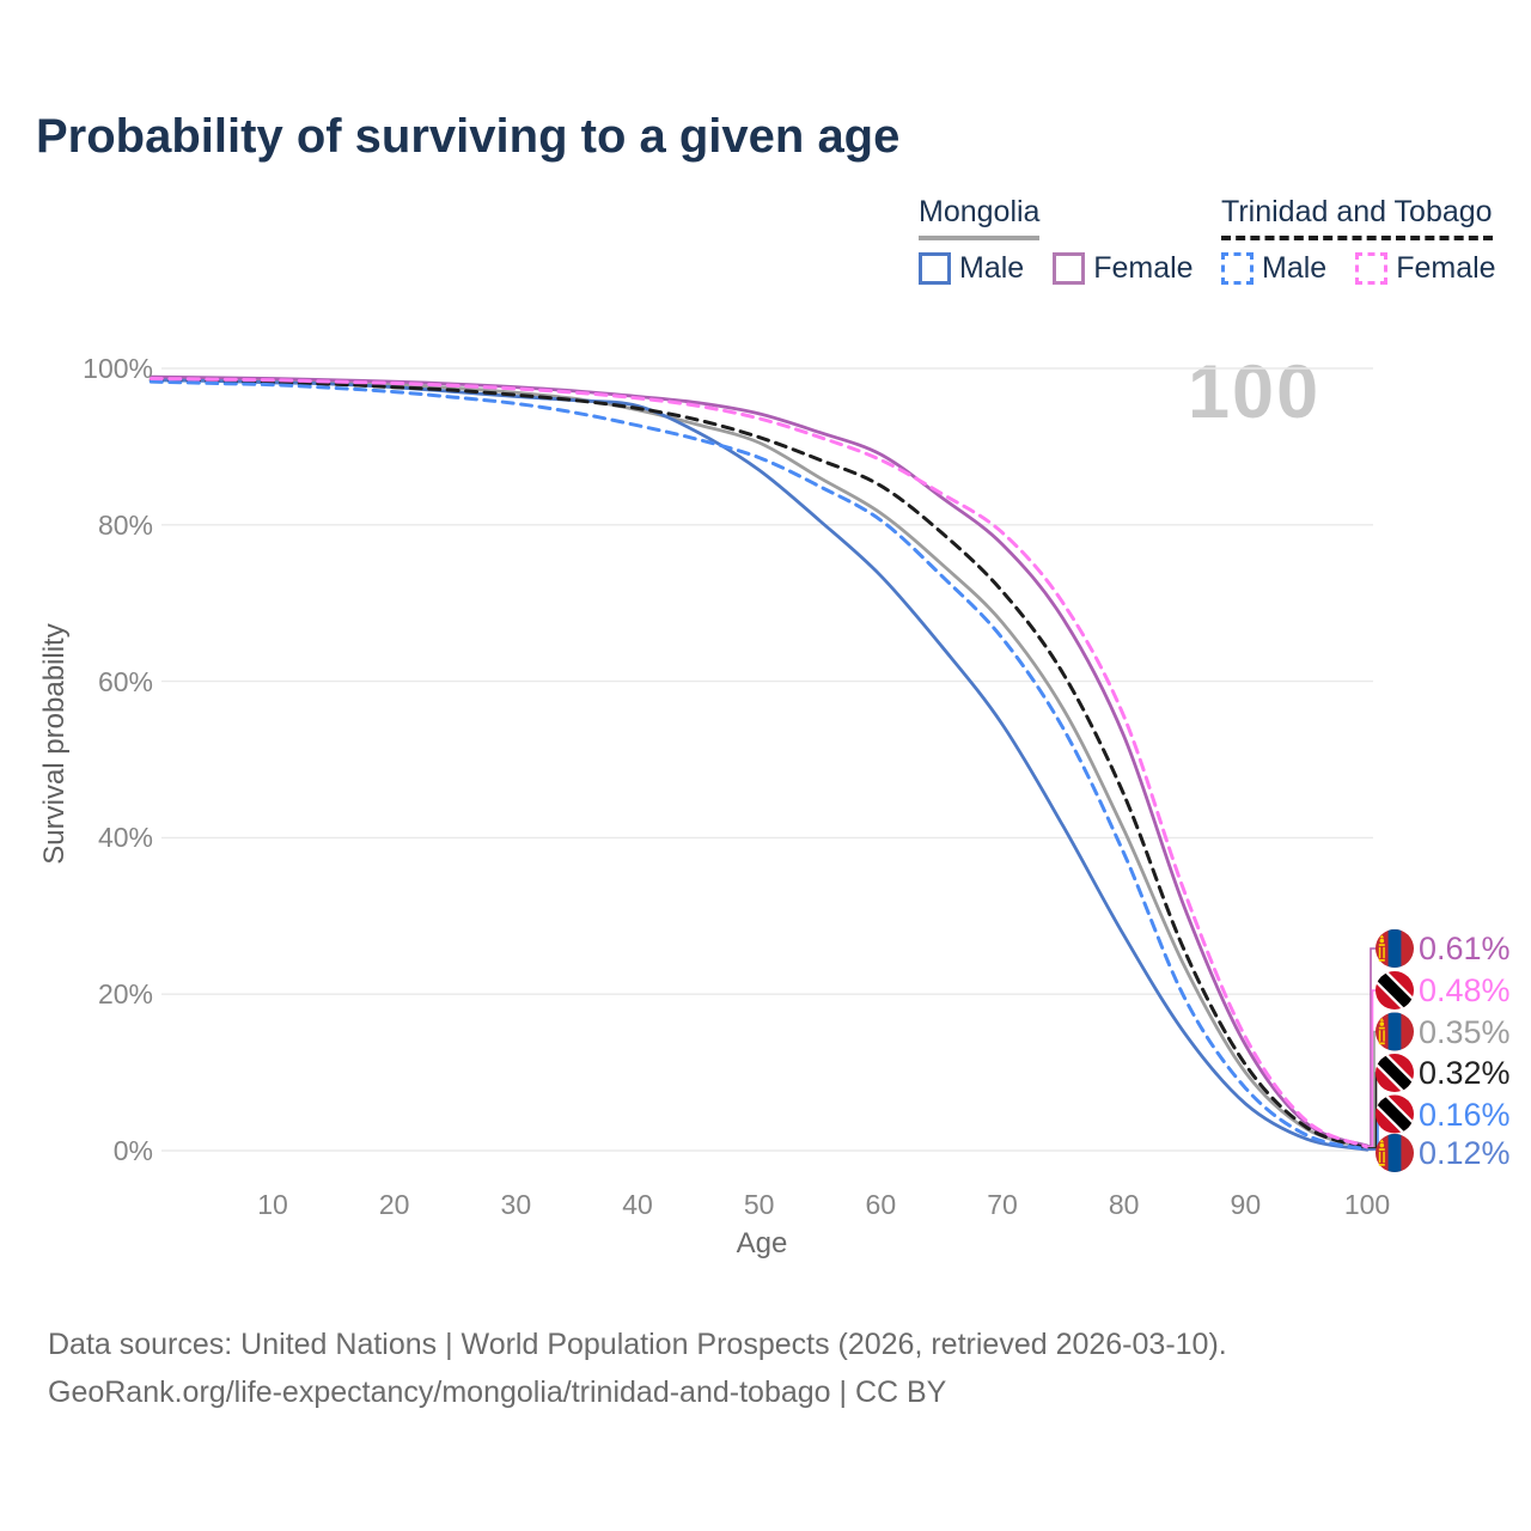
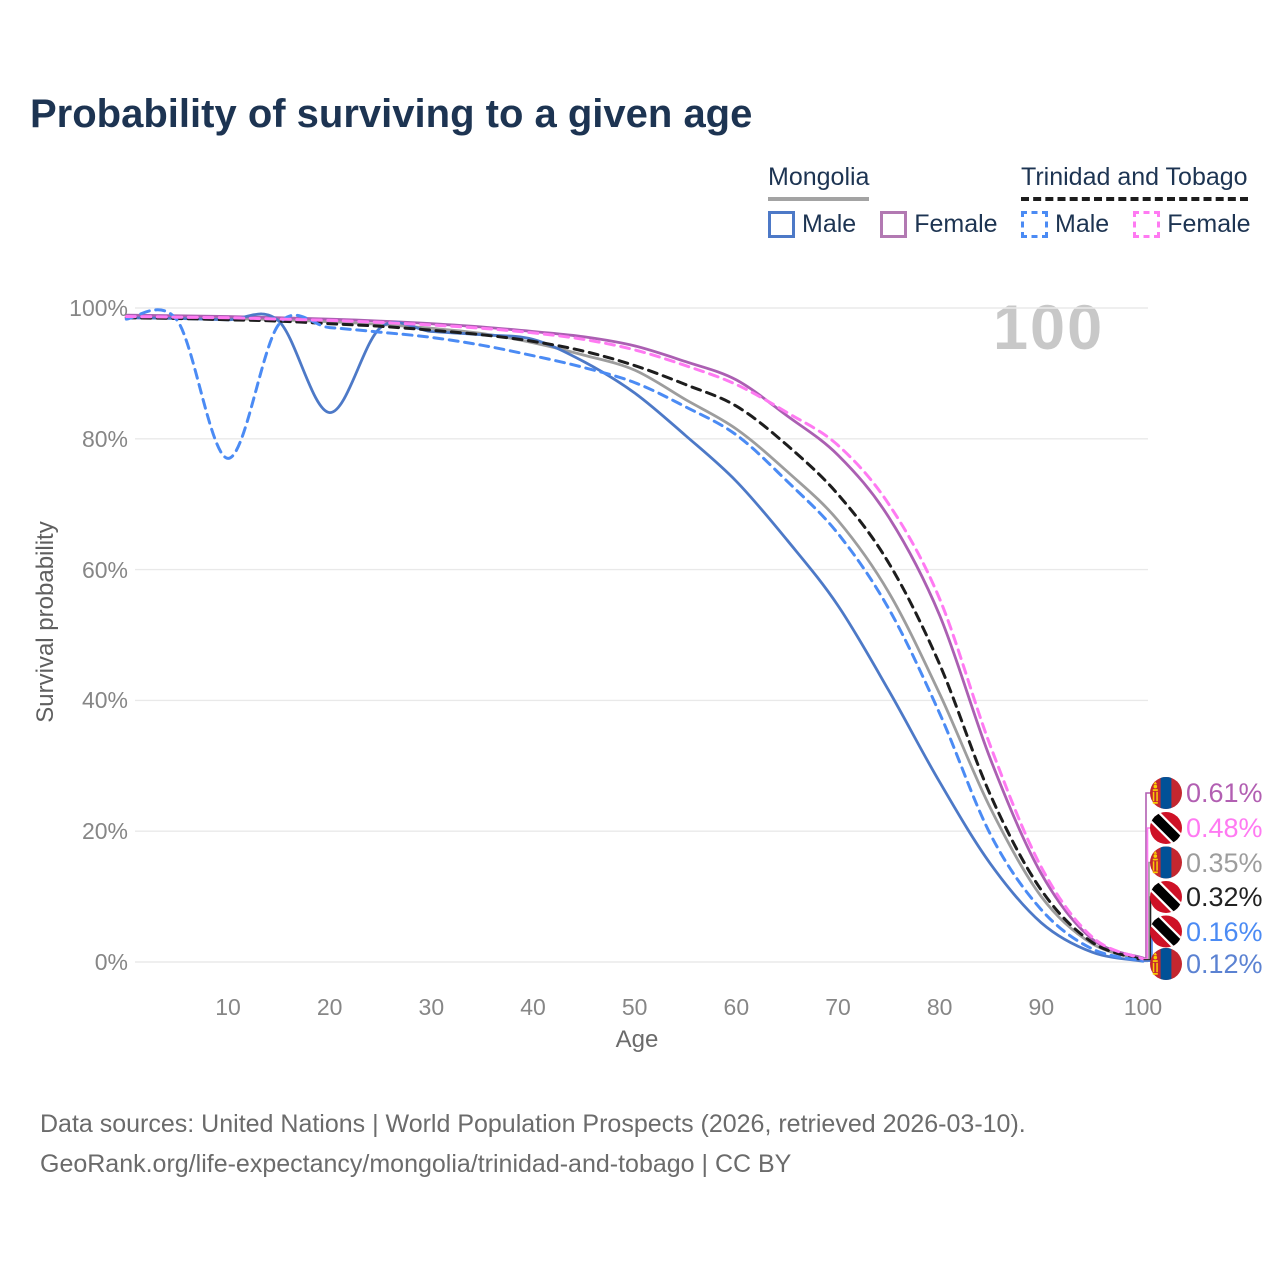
Trinidad and Tobago Male/10: 98% -> 77%
Mongolia Male/20: 98% -> 84%
